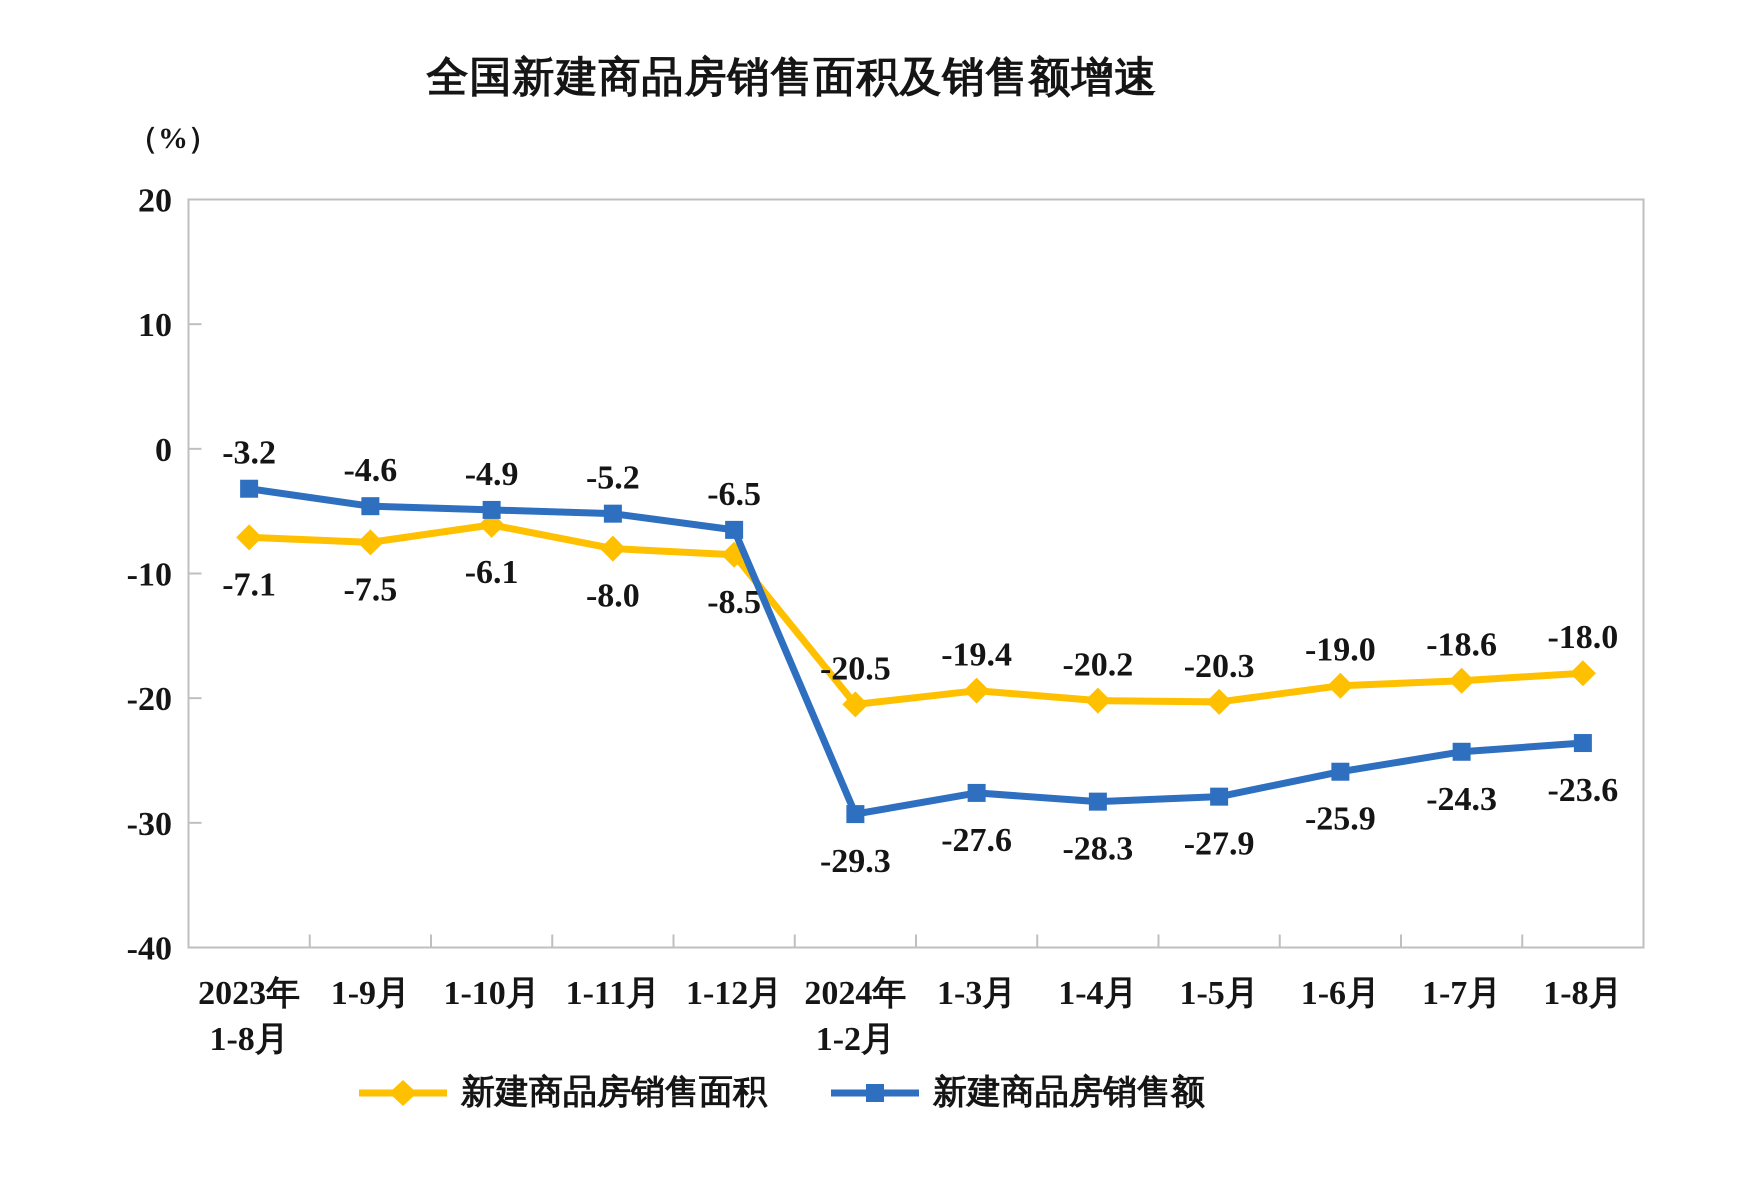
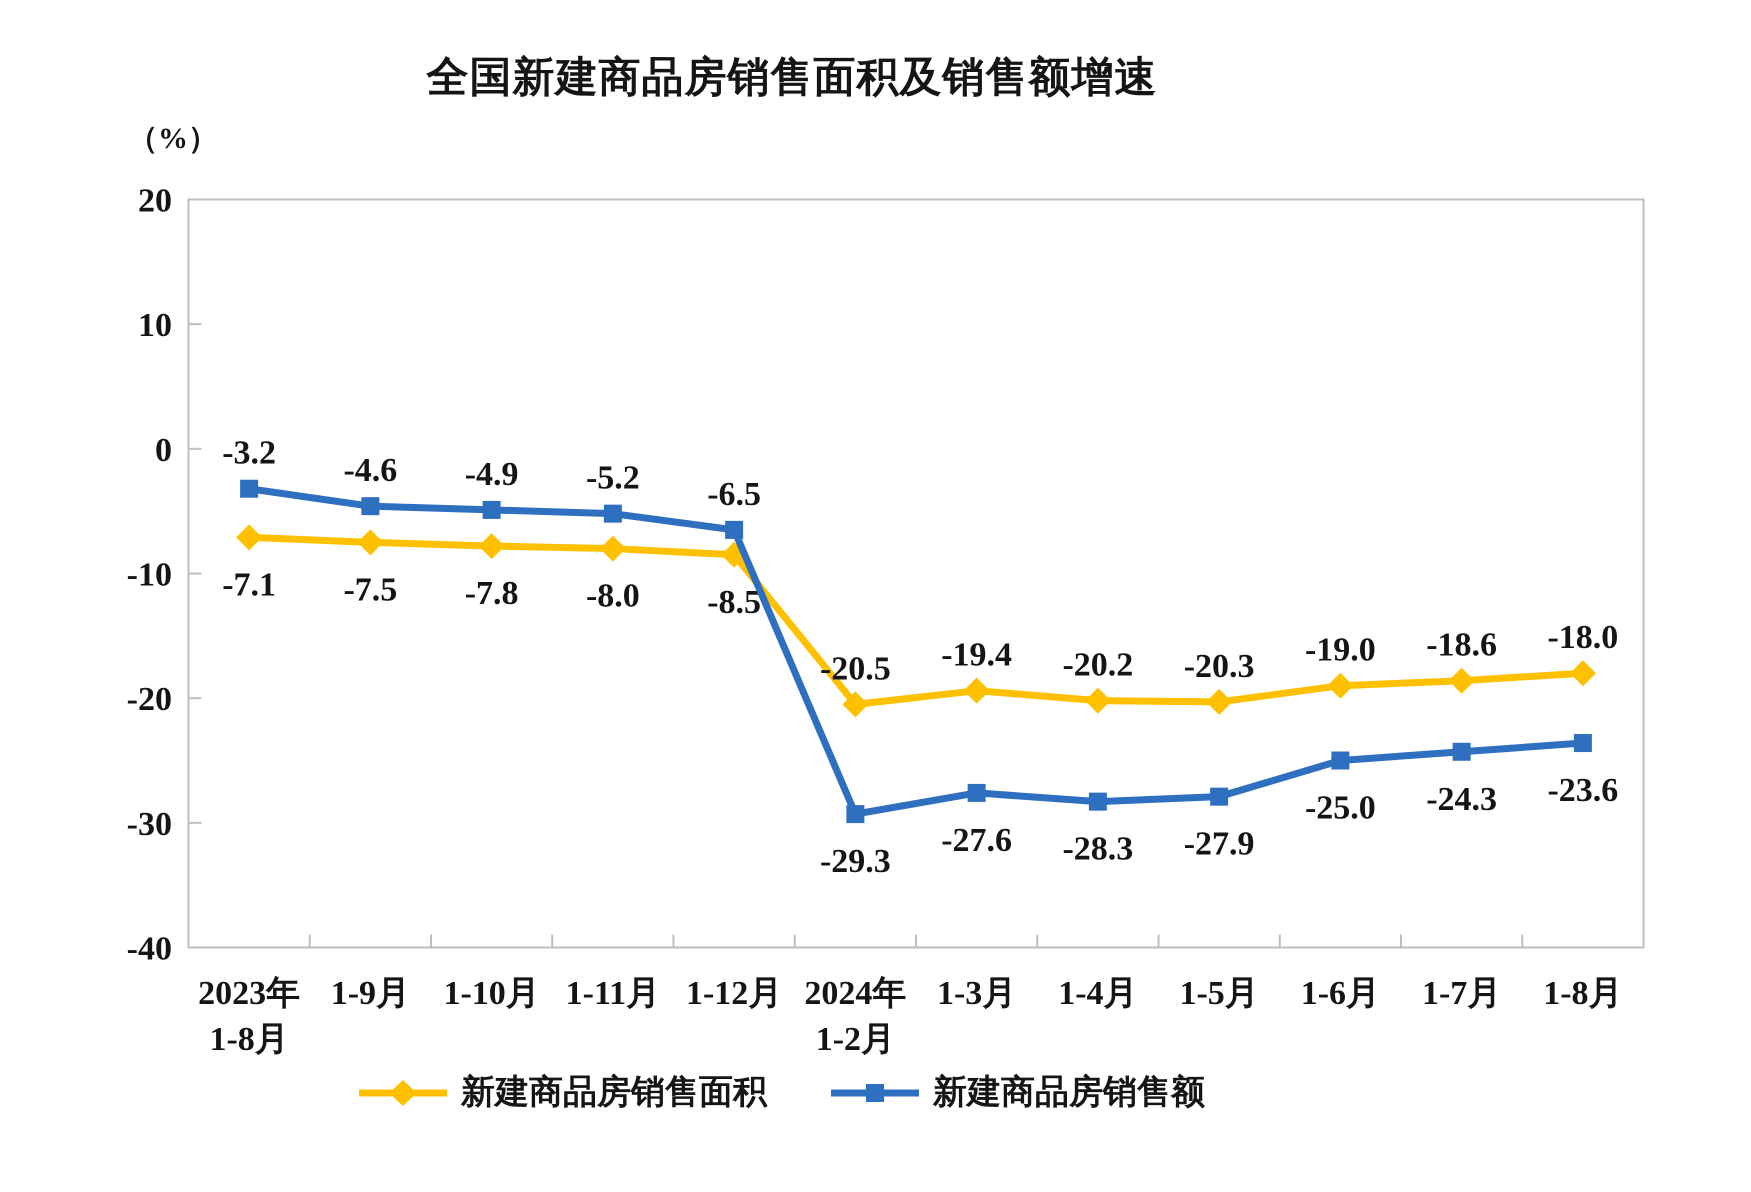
新建商品房销售面积/1-10月: -6.1 -> -7.8
新建商品房销售额/1-6月: -25.9 -> -25.0
